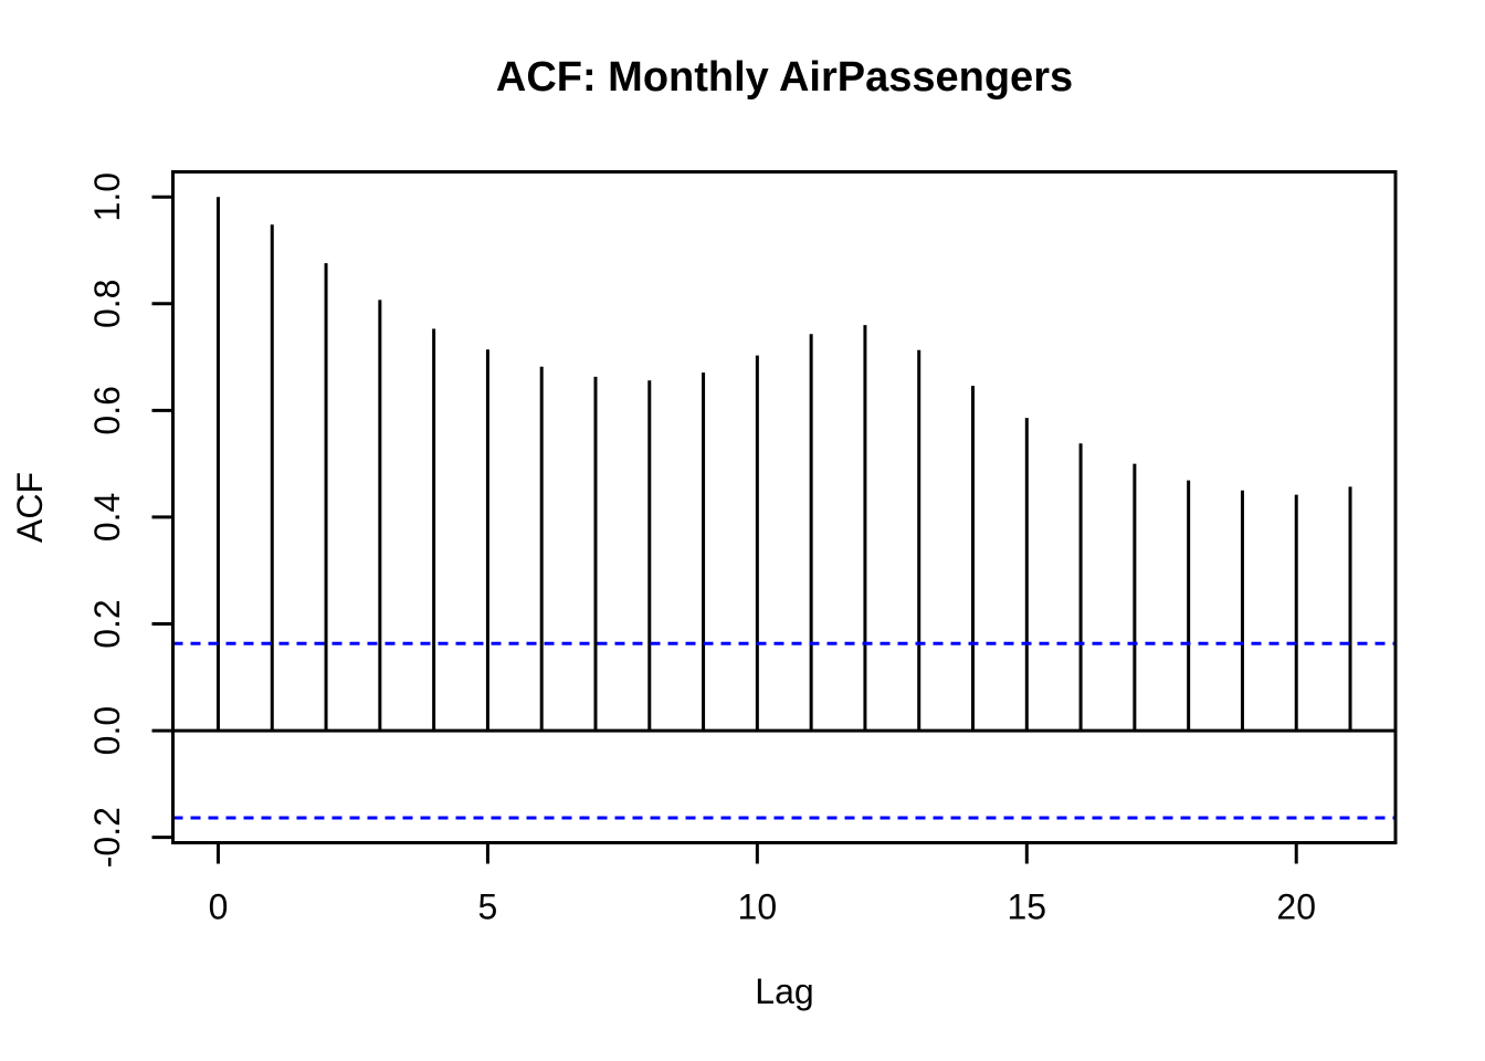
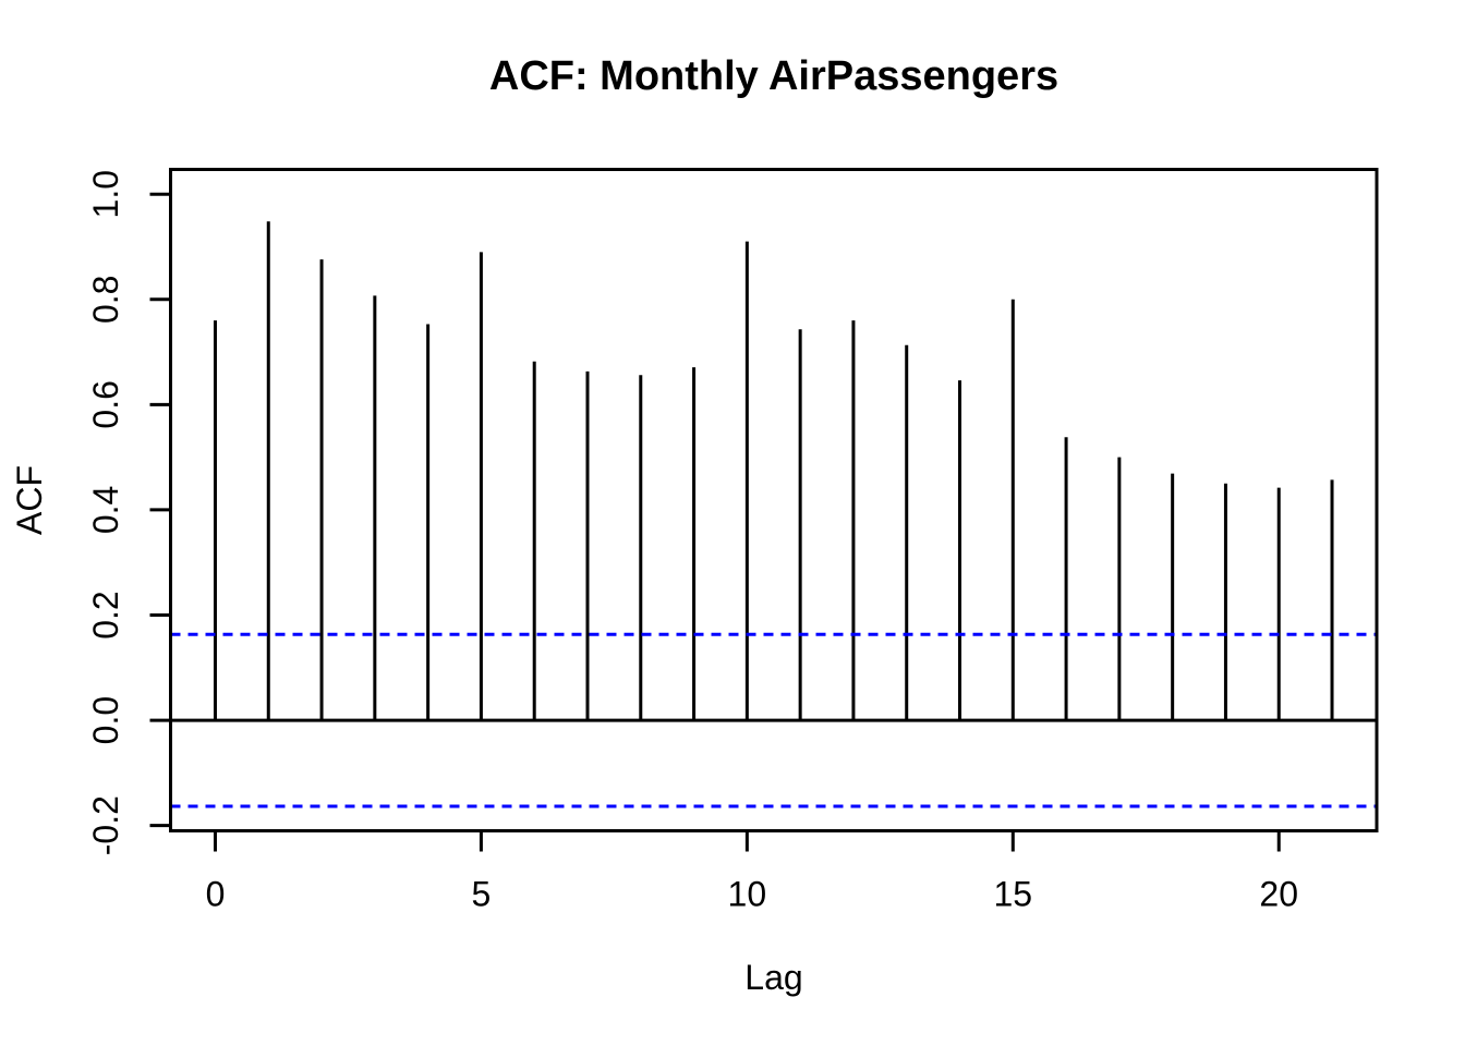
0: 1.00 -> 0.76
5: 0.71 -> 0.89
10: 0.70 -> 0.91
15: 0.59 -> 0.80
